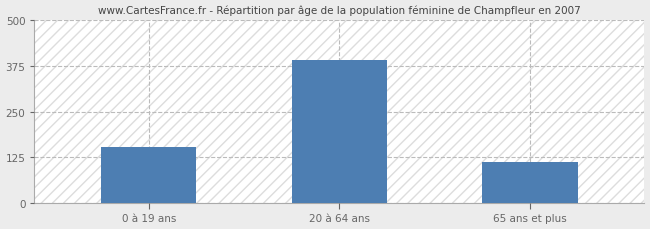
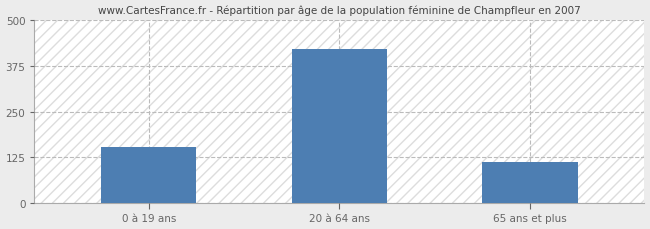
20 à 64 ans: 392 -> 420
